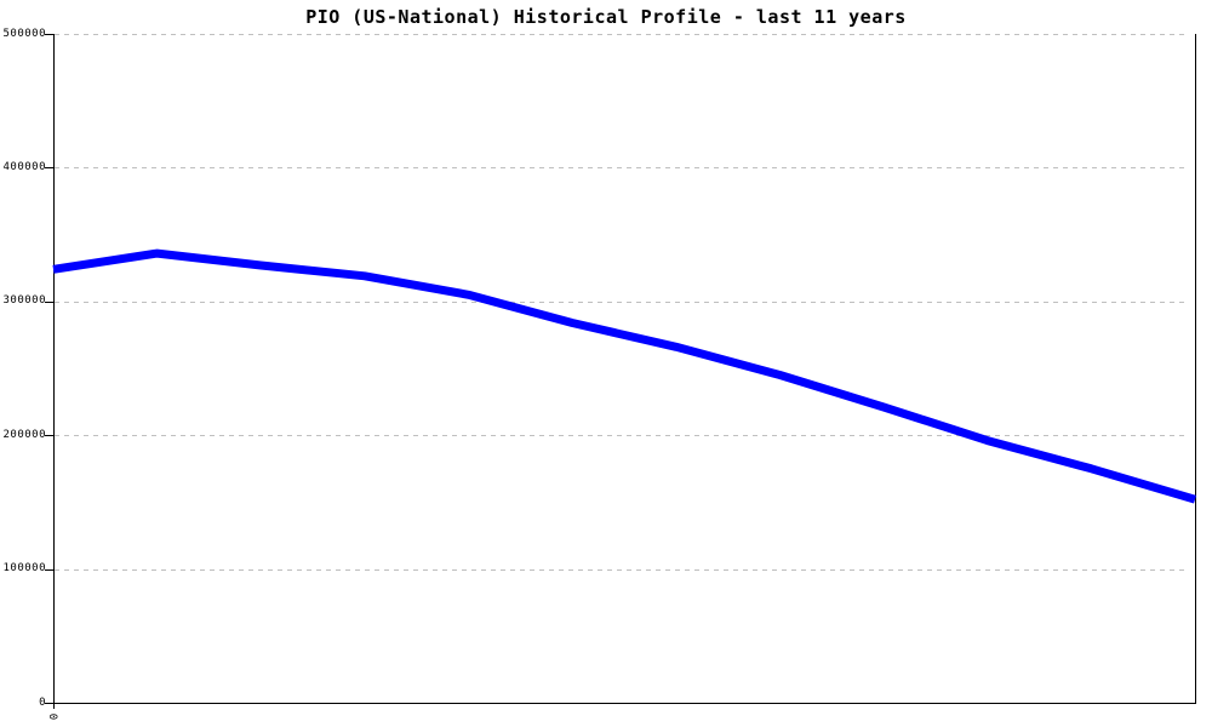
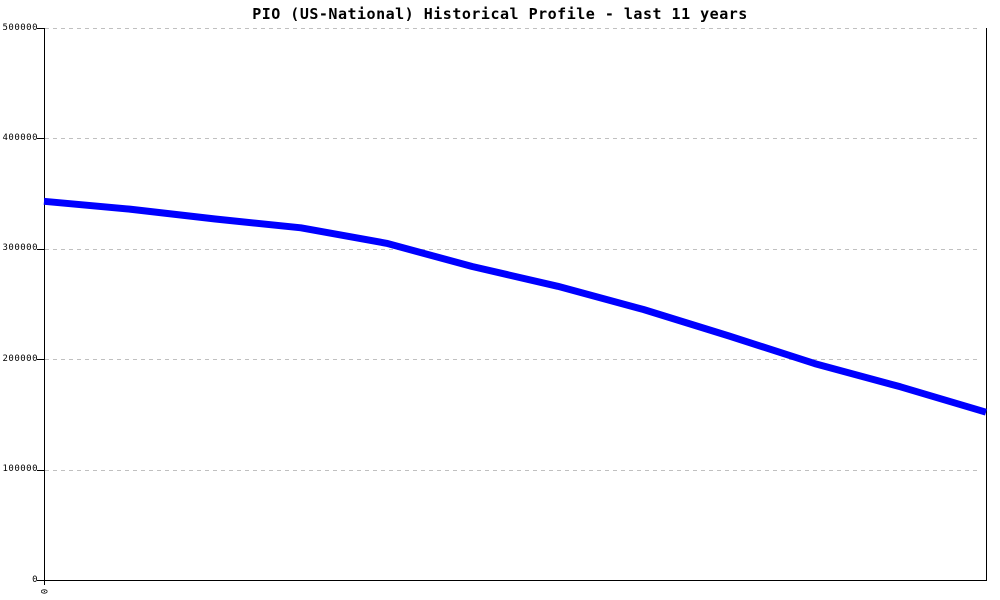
0: 324000 -> 343000
